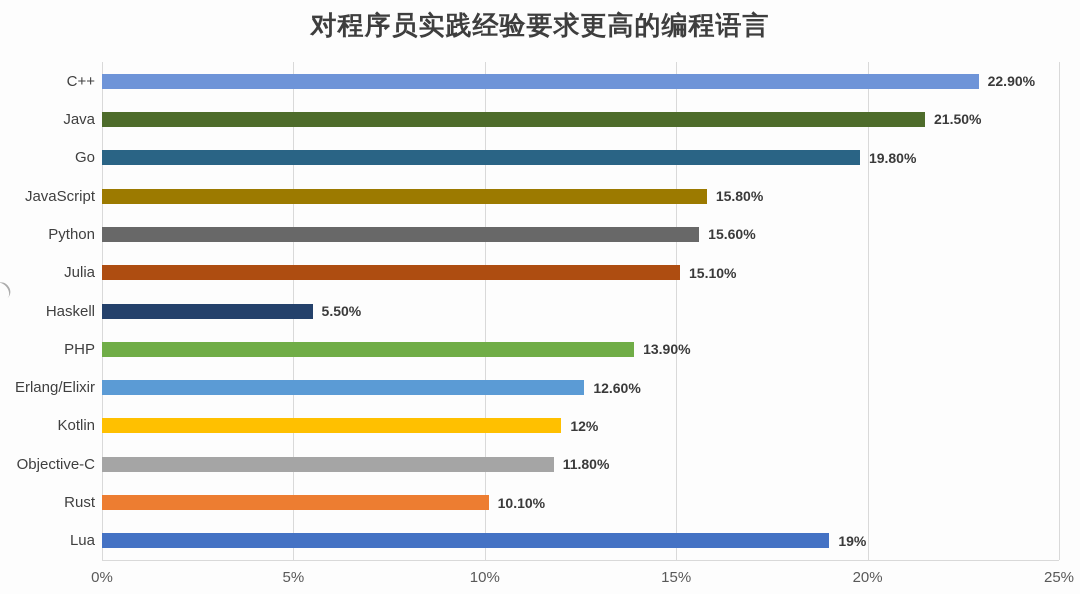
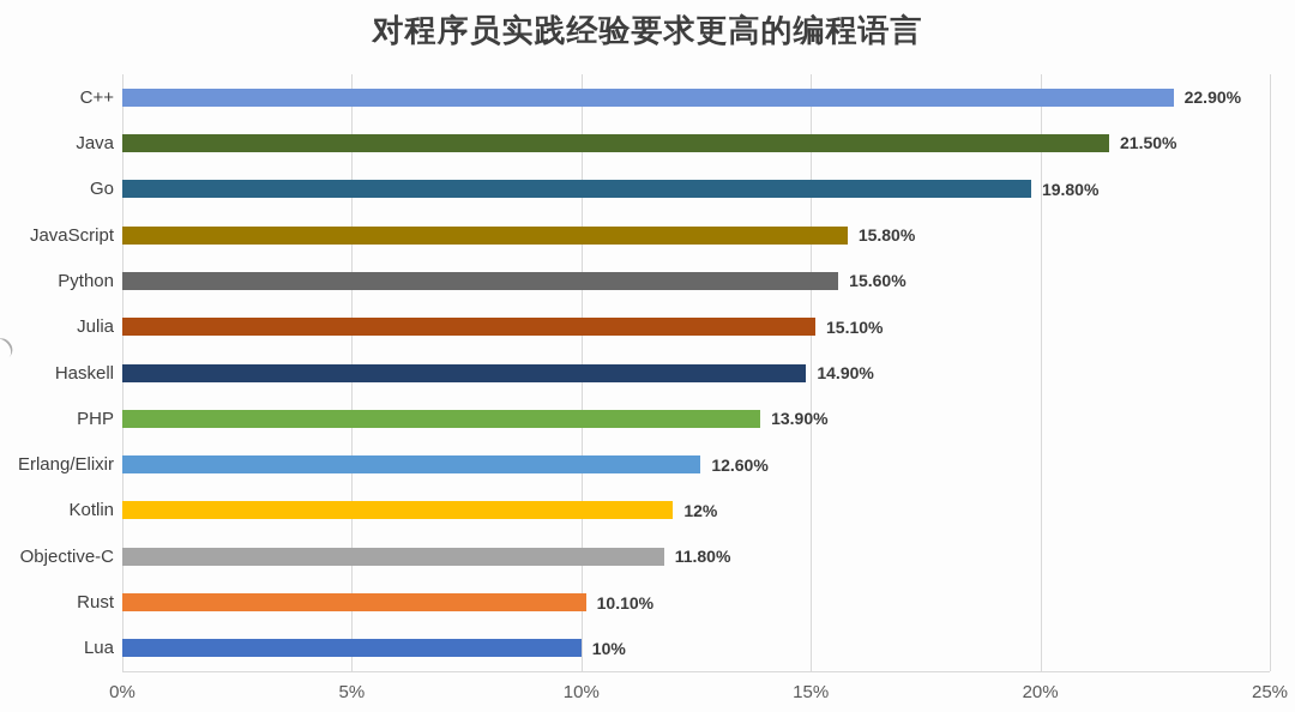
Haskell: 5.50% -> 14.90%
Lua: 19% -> 10%
